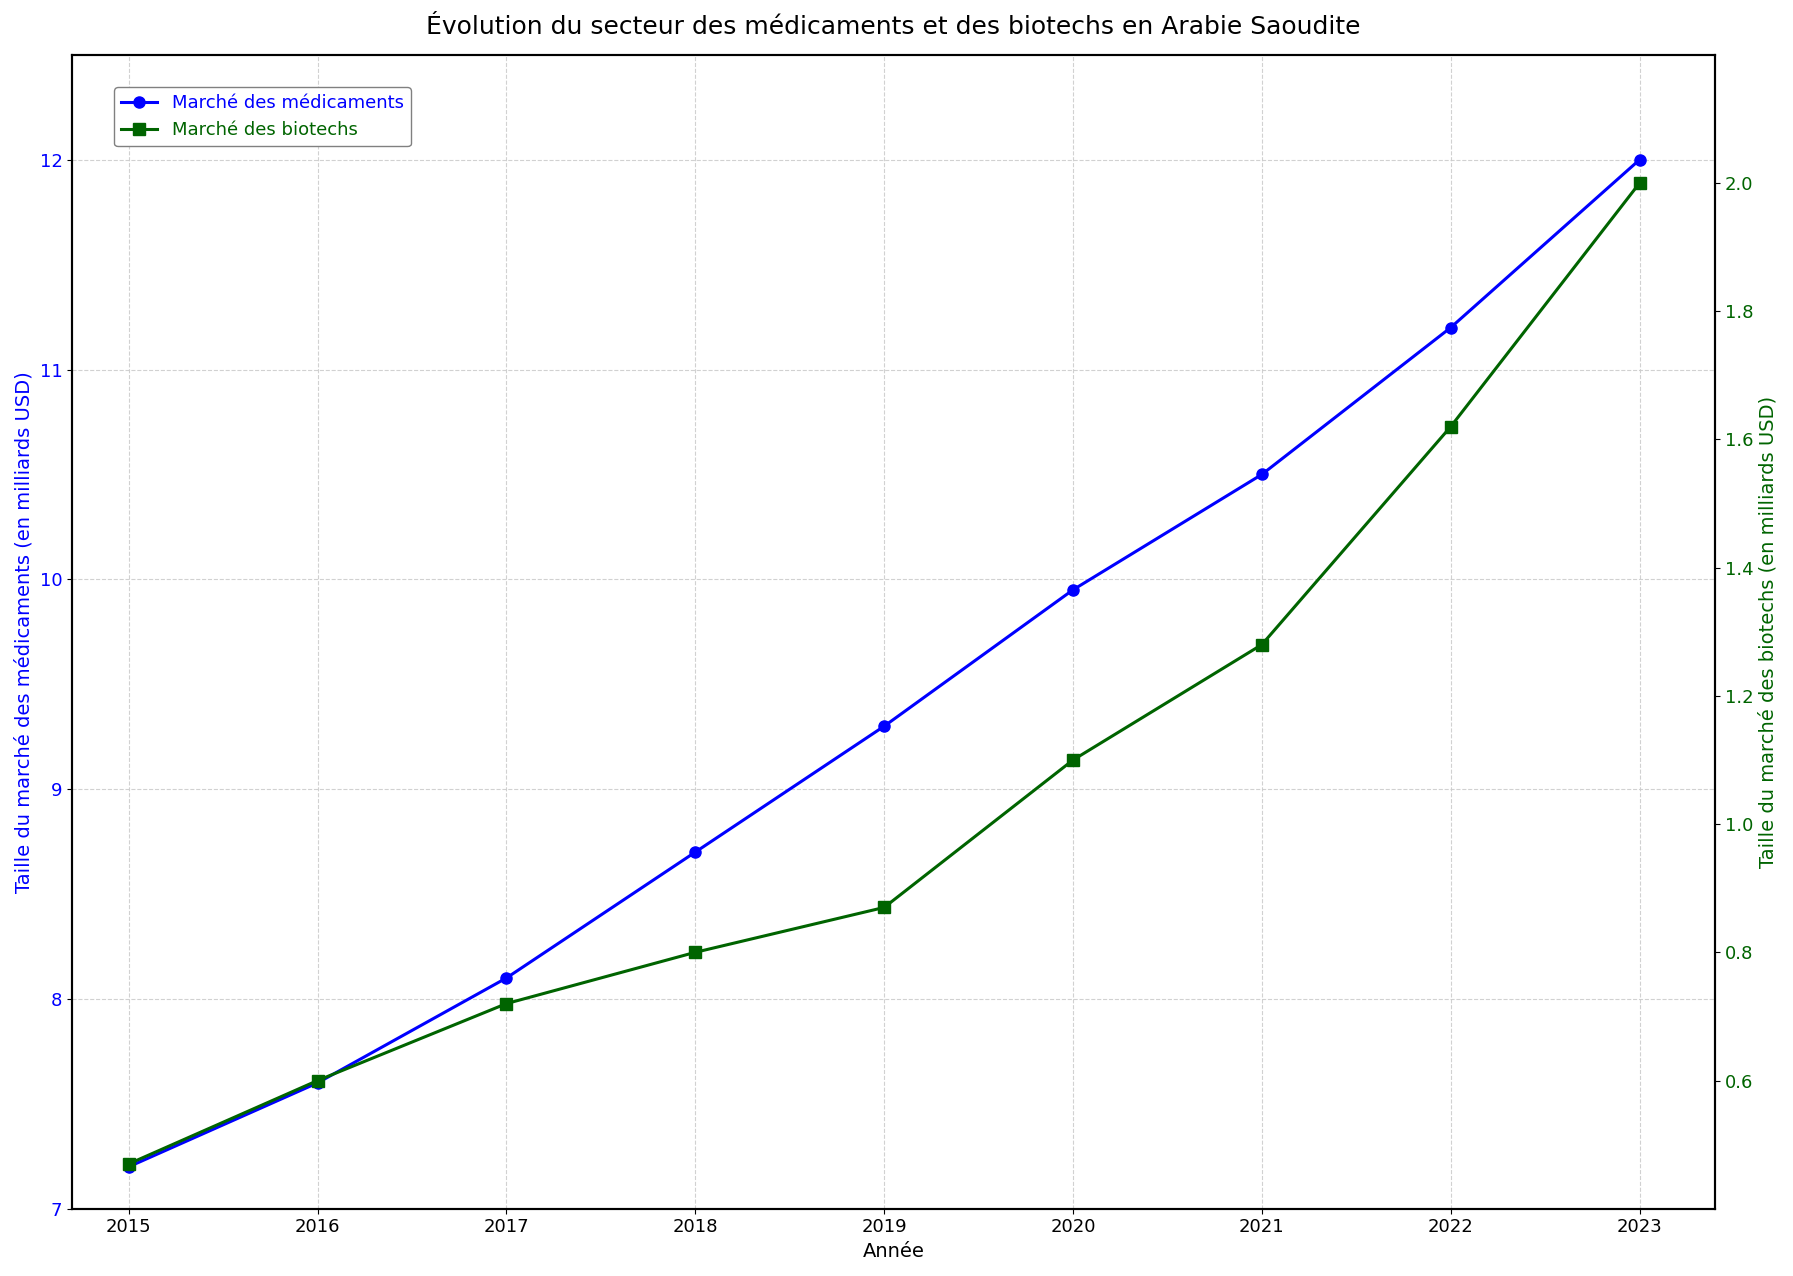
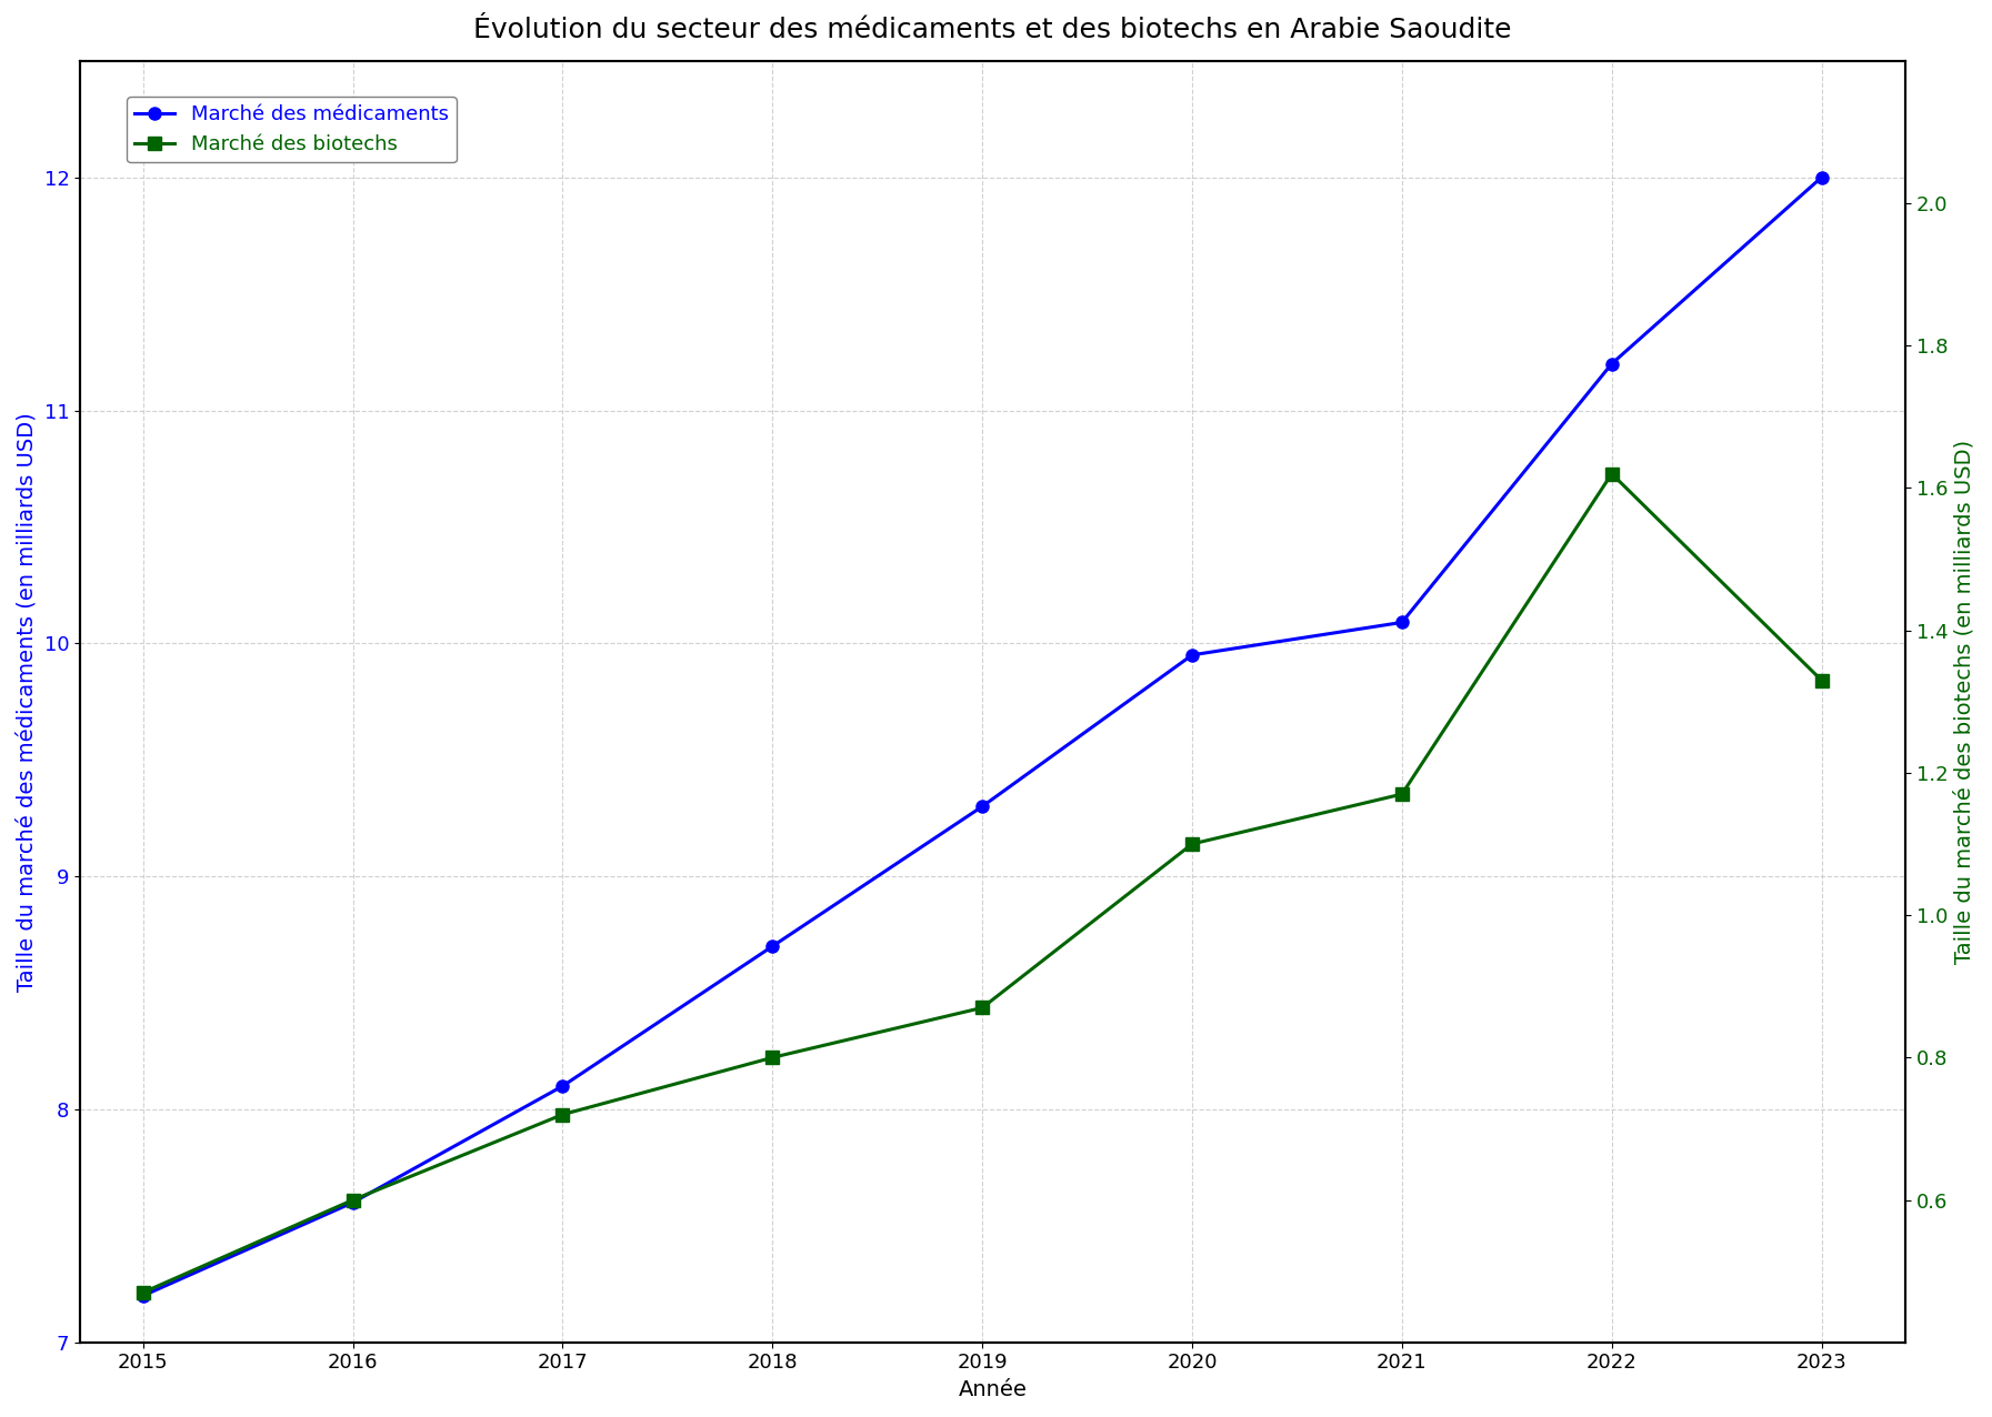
Marché des médicaments/2021: 10.50 -> 10.09
Marché des biotechs/2021: 1.28 -> 1.17
Marché des biotechs/2023: 2.00 -> 1.33
